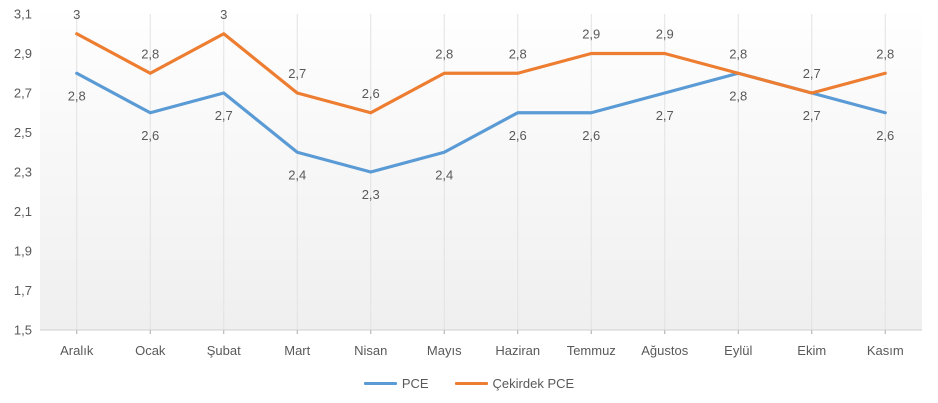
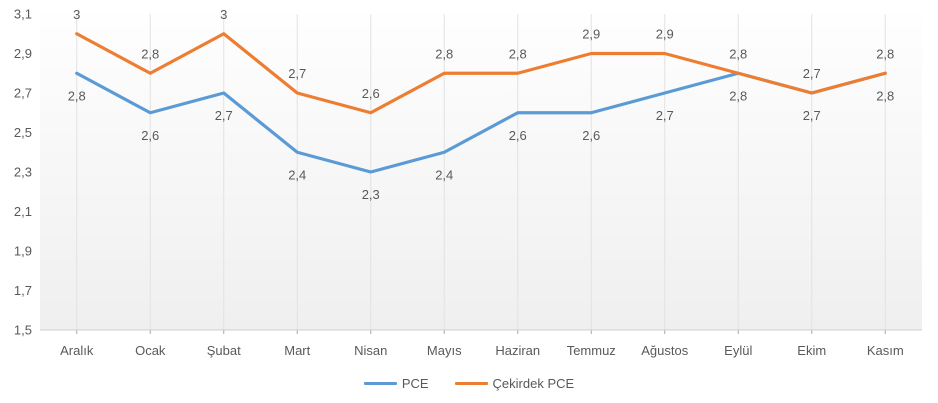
PCE/Kasım: 2,6 -> 2,8
